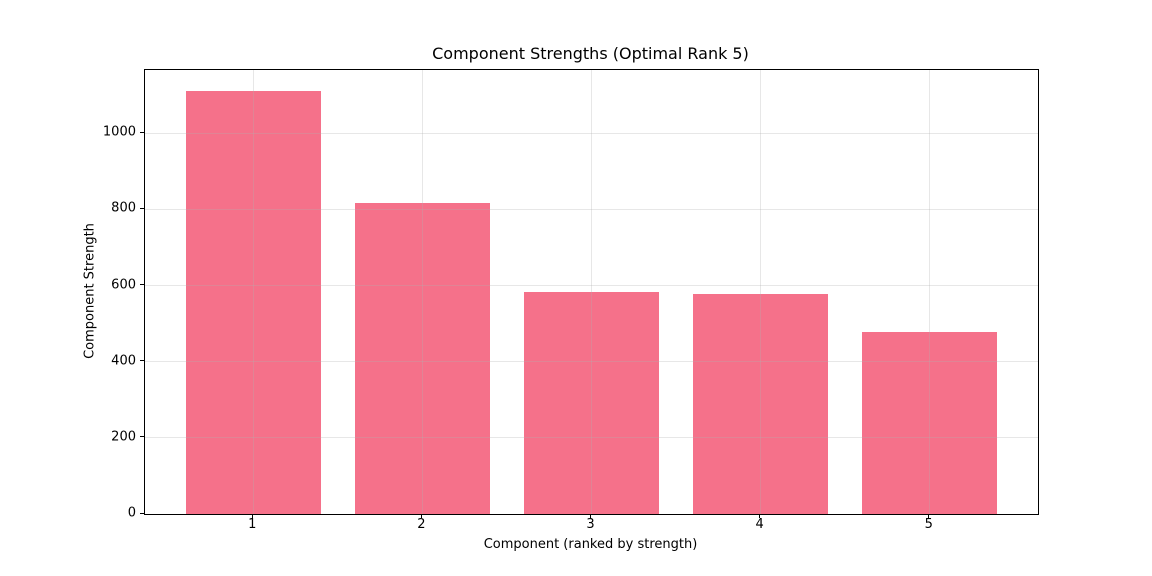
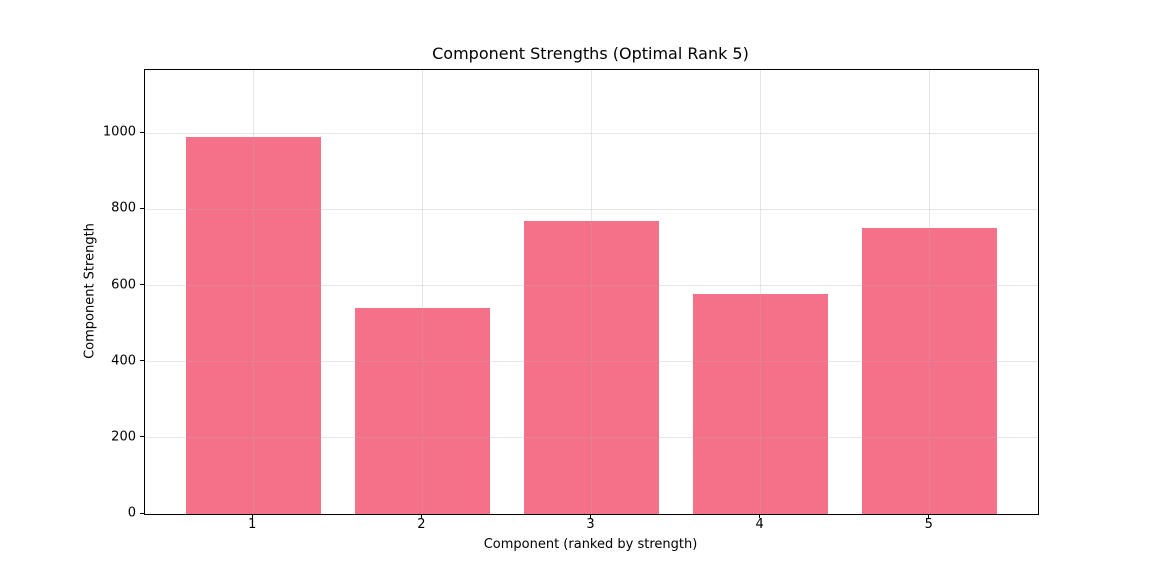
1: 1110 -> 990
2: 820 -> 540
3: 580 -> 770
5: 480 -> 750
